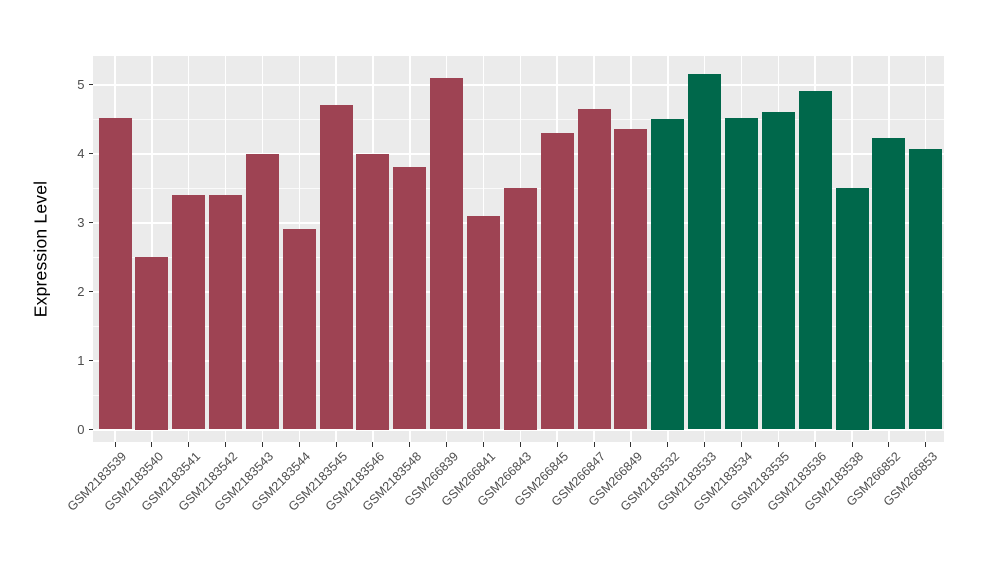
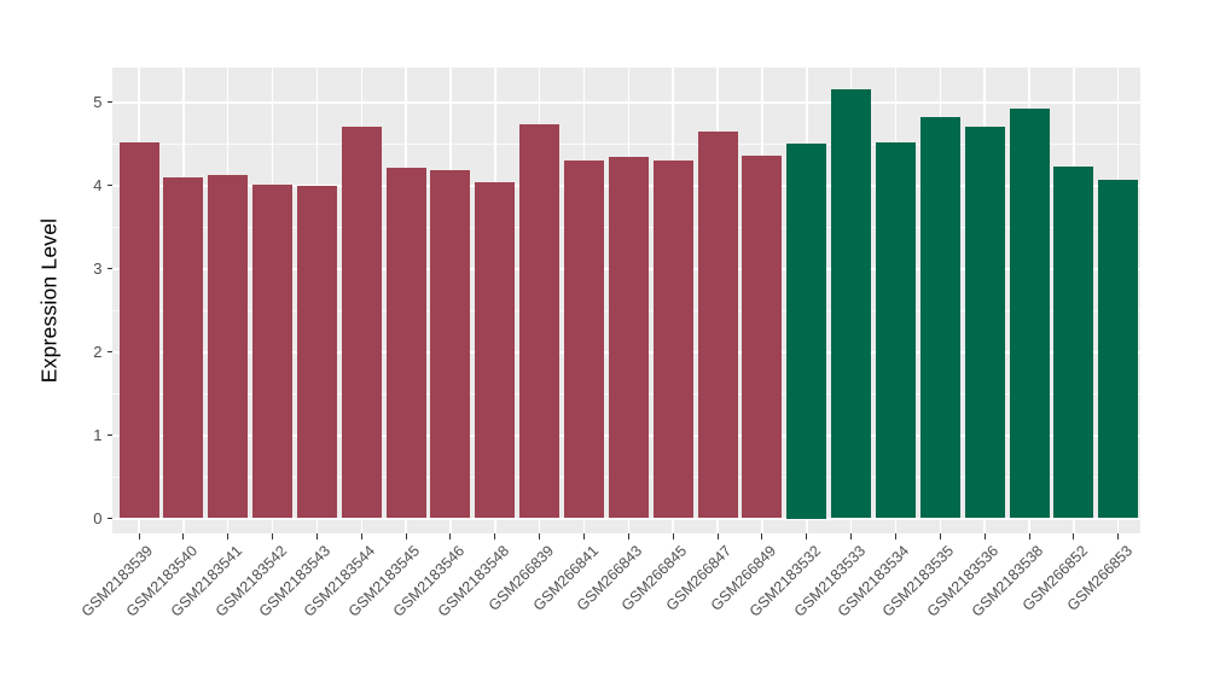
GSM2183540: 2.5 -> 4.1
GSM2183541: 3.4 -> 4.1
GSM2183542: 3.4 -> 4.0
GSM2183544: 2.9 -> 4.7
GSM2183545: 4.7 -> 4.2
GSM2183546: 4.0 -> 4.2
GSM2183548: 3.8 -> 4.0
GSM266839: 5.1 -> 4.7
GSM266841: 3.1 -> 4.3
GSM266843: 3.5 -> 4.3
GSM2183535: 4.6 -> 4.8
GSM2183536: 4.9 -> 4.7
GSM2183538: 3.5 -> 4.9
